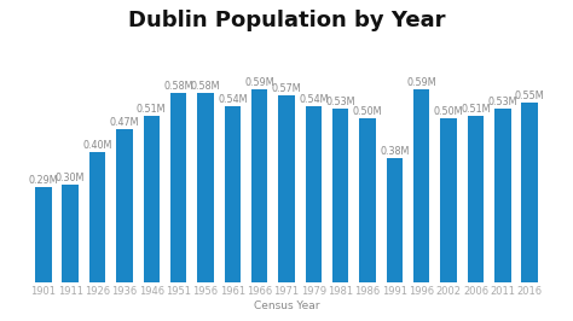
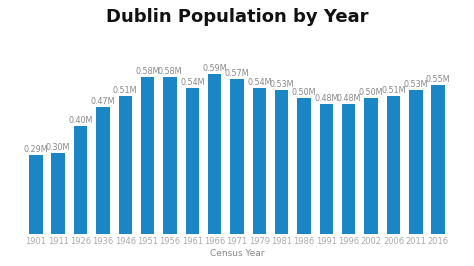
1991: 0.38M -> 0.48M
1996: 0.59M -> 0.48M
